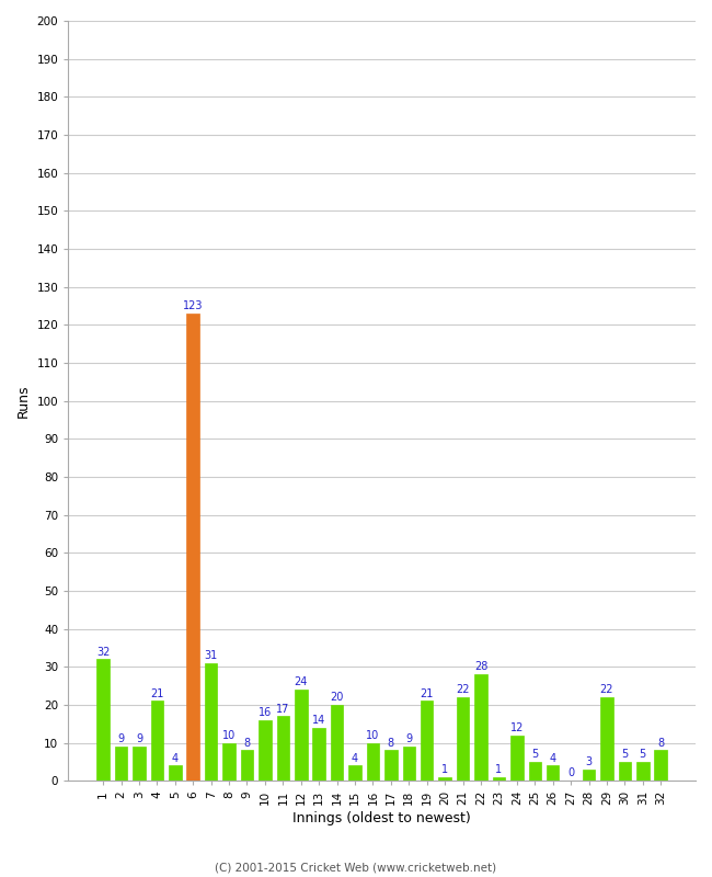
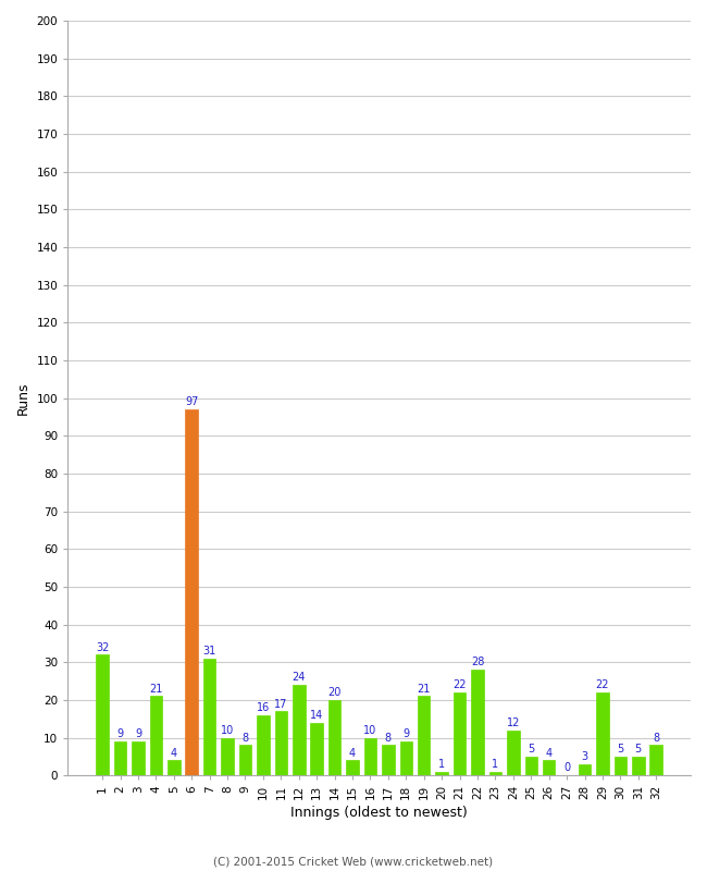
6: 123 -> 97
